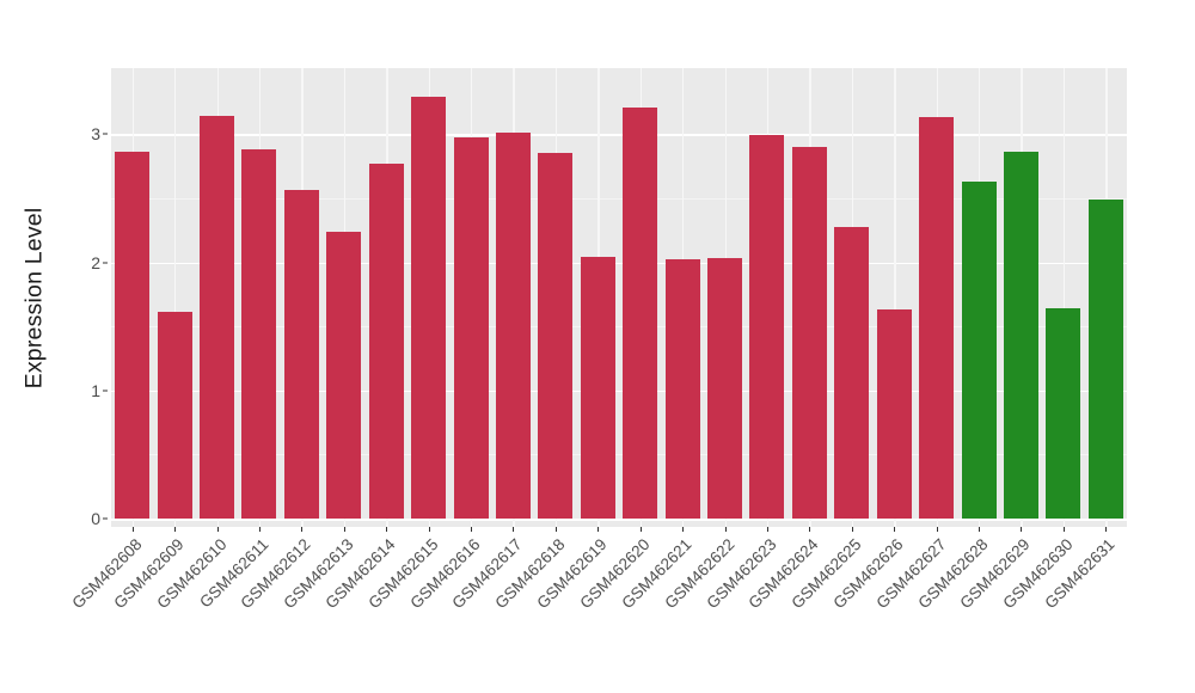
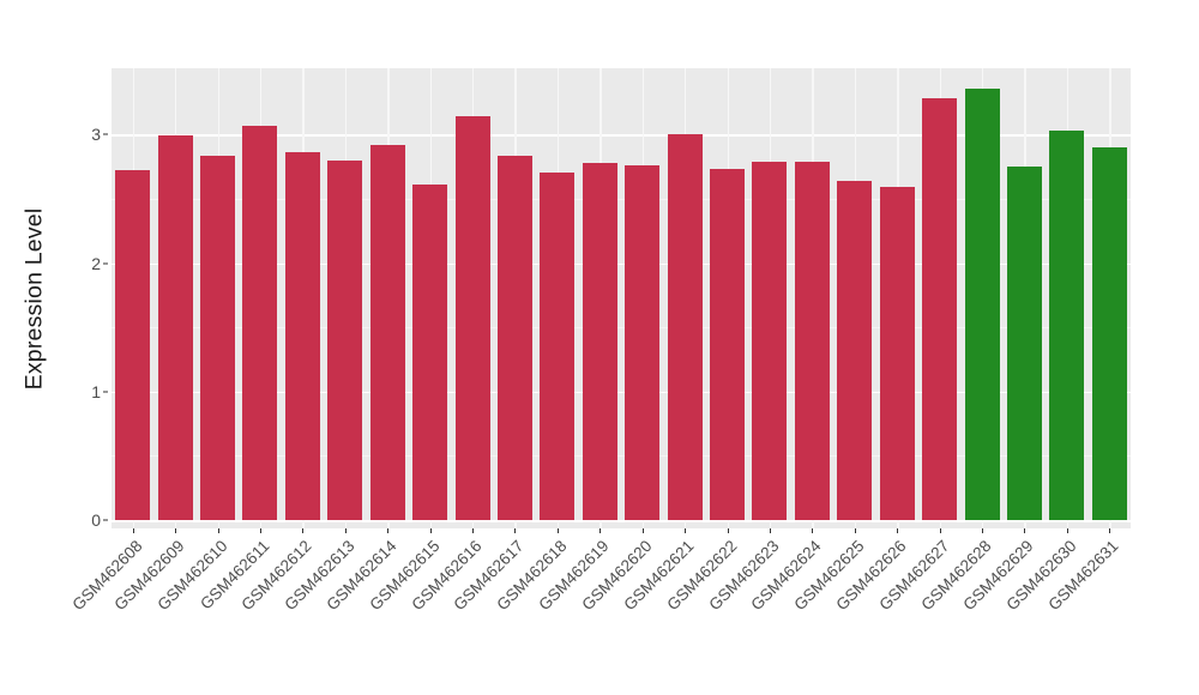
GSM462608: 2.86 -> 2.72
GSM462609: 1.61 -> 2.99
GSM462610: 3.14 -> 2.84
GSM462611: 2.88 -> 3.07
GSM462612: 2.57 -> 2.86
GSM462613: 2.24 -> 2.80
GSM462614: 2.77 -> 2.92
GSM462615: 3.29 -> 2.61
GSM462616: 2.98 -> 3.14
GSM462617: 3.01 -> 2.84
GSM462618: 2.85 -> 2.71
GSM462619: 2.04 -> 2.78
GSM462620: 3.21 -> 2.76
GSM462621: 2.02 -> 3.00
GSM462622: 2.03 -> 2.73
GSM462623: 2.99 -> 2.79
GSM462624: 2.90 -> 2.79
GSM462625: 2.28 -> 2.64
GSM462626: 1.63 -> 2.59
GSM462627: 3.13 -> 3.28
GSM462628: 2.63 -> 3.36
GSM462629: 2.86 -> 2.75
GSM462630: 1.64 -> 3.03
GSM462631: 2.49 -> 2.90
